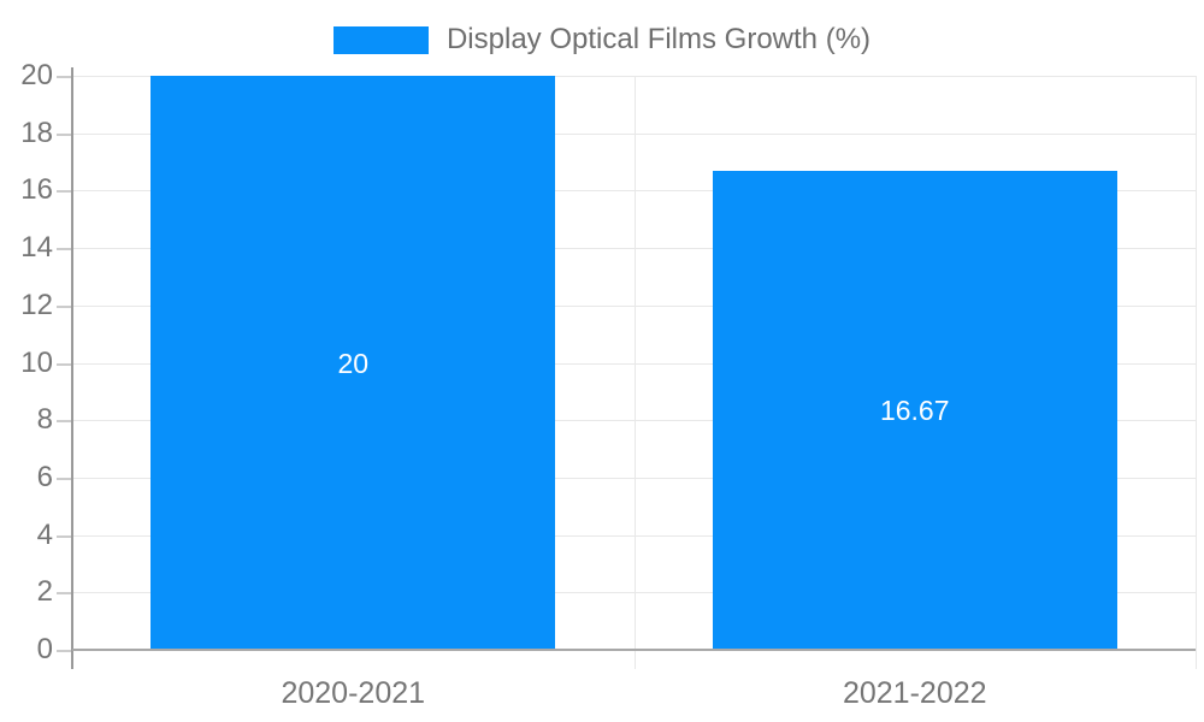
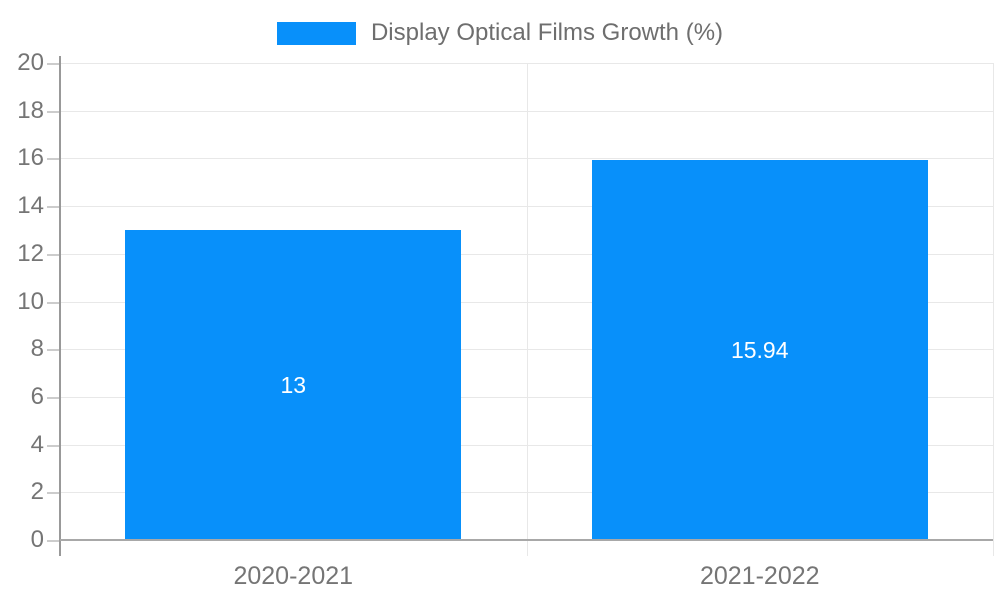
2020-2021: 20 -> 13
2021-2022: 16.67 -> 15.94
